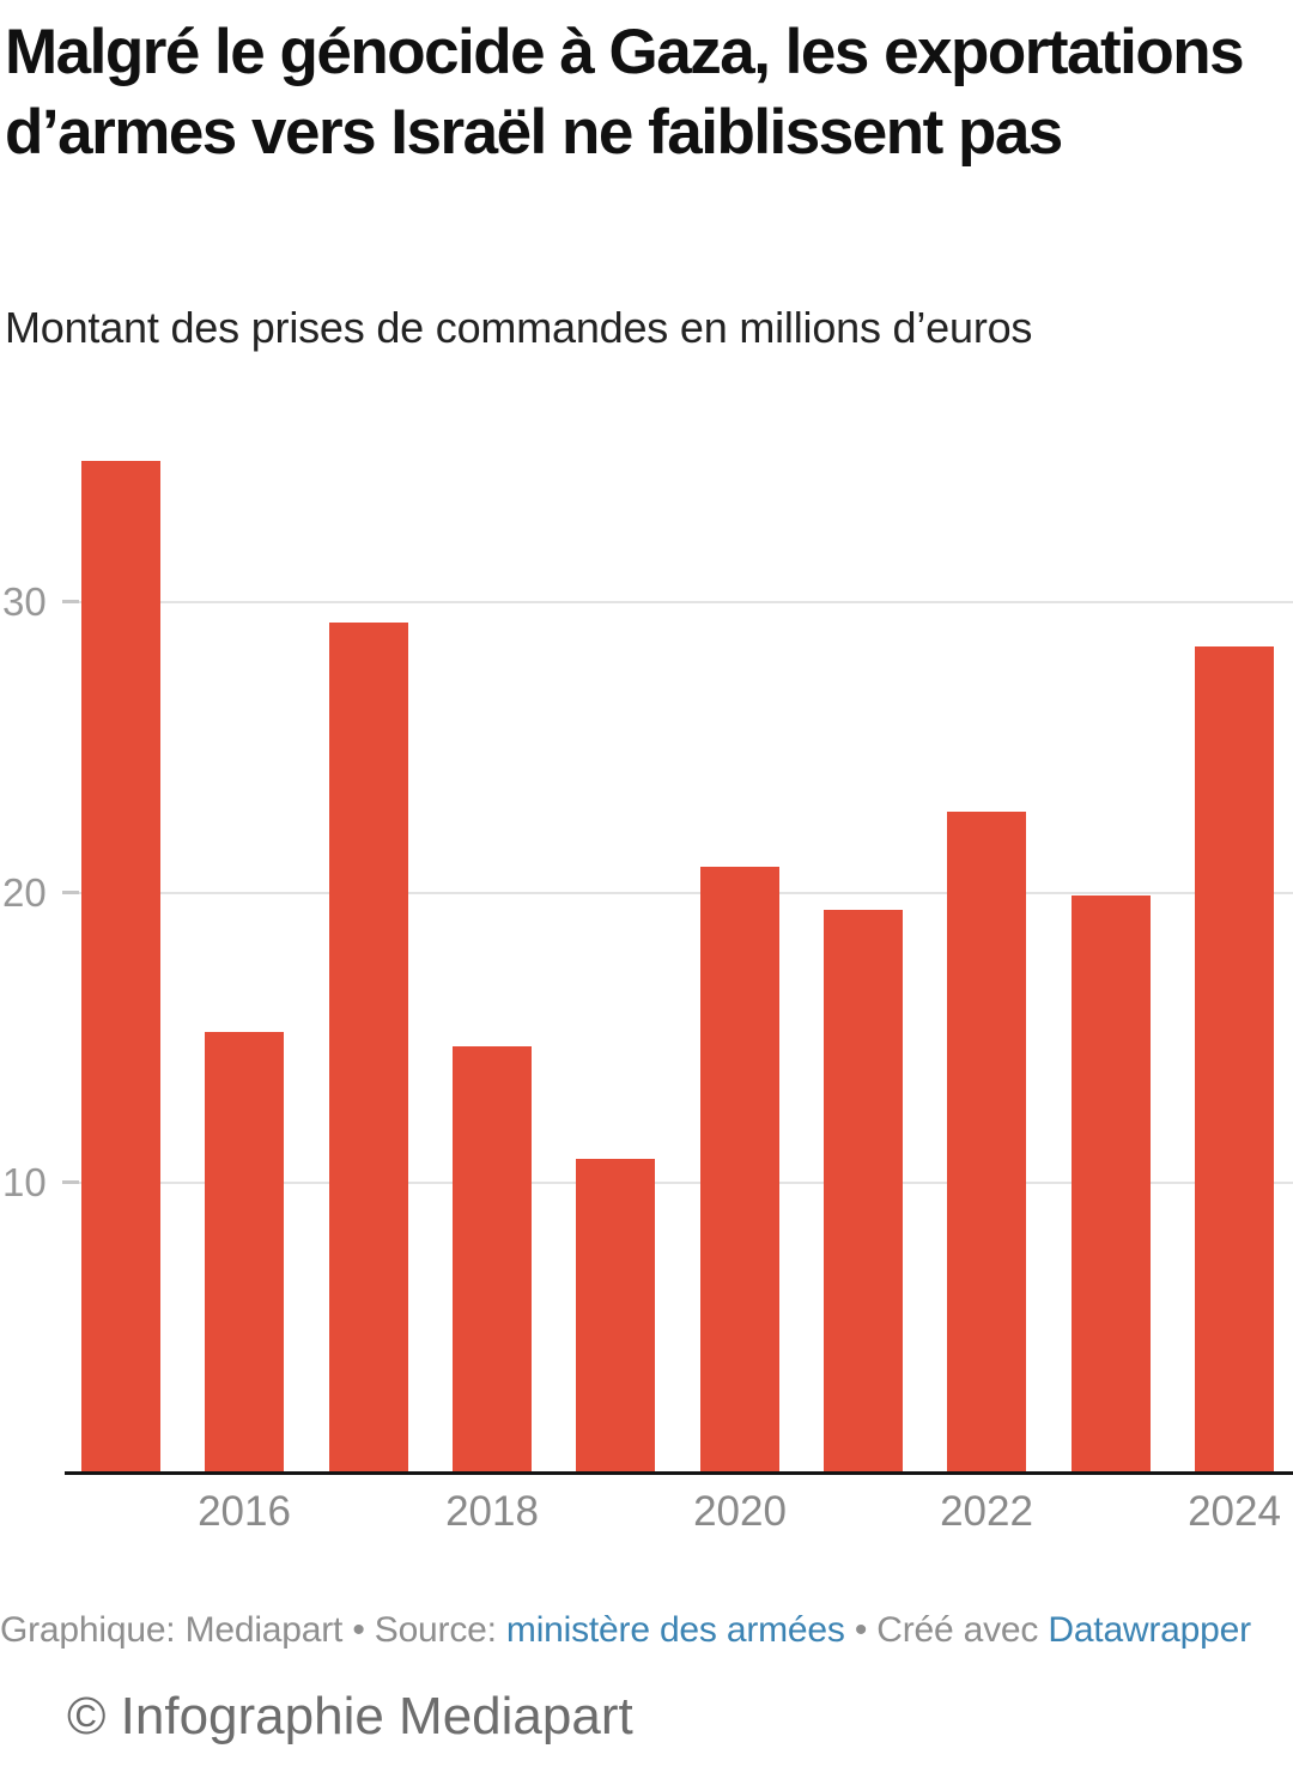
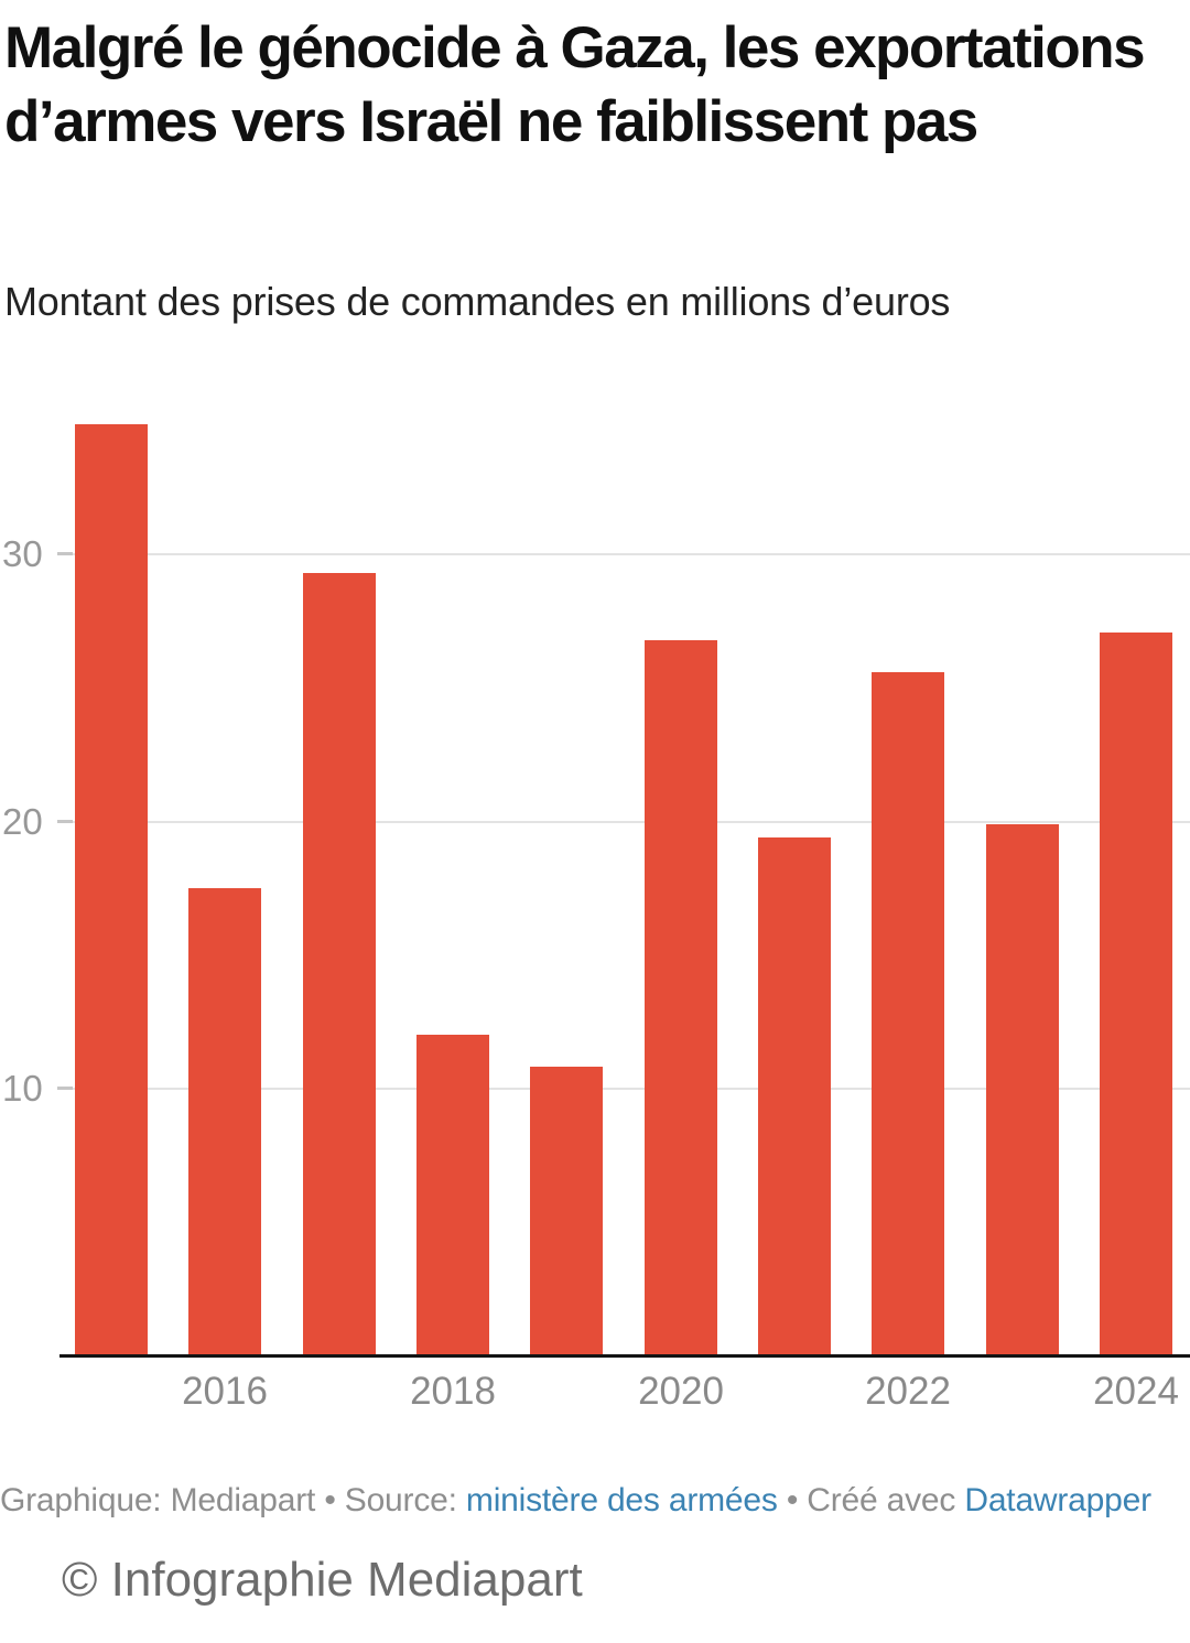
2016: 15.2 -> 17.5
2018: 14.7 -> 12.0
2020: 20.9 -> 26.8
2022: 22.8 -> 25.6
2024: 28.5 -> 27.1
